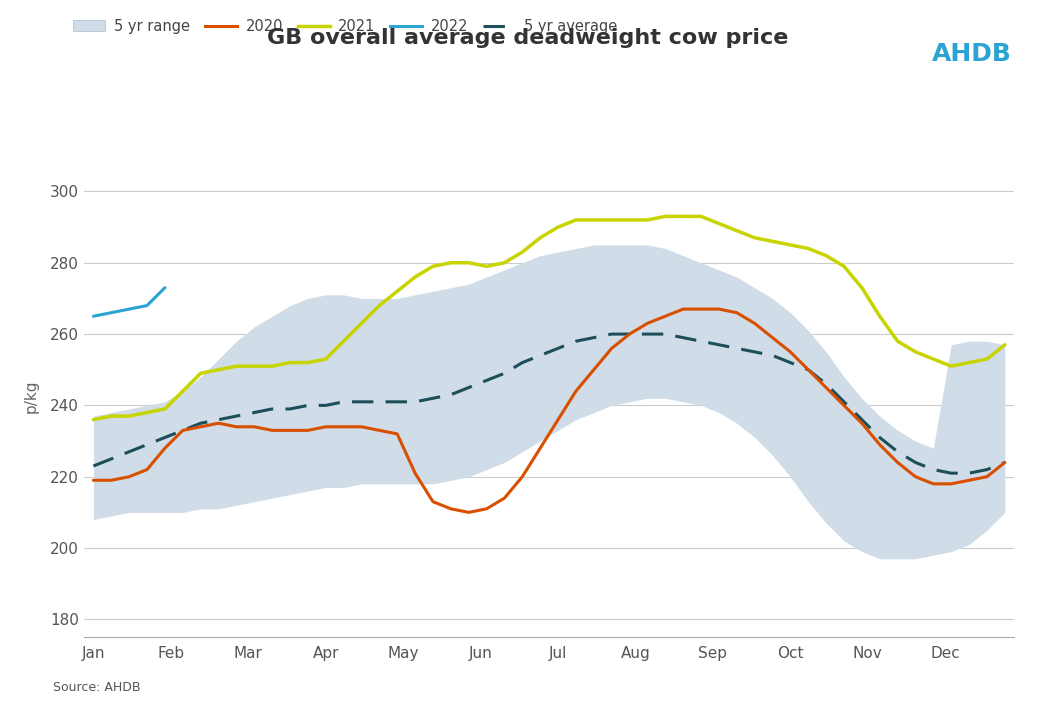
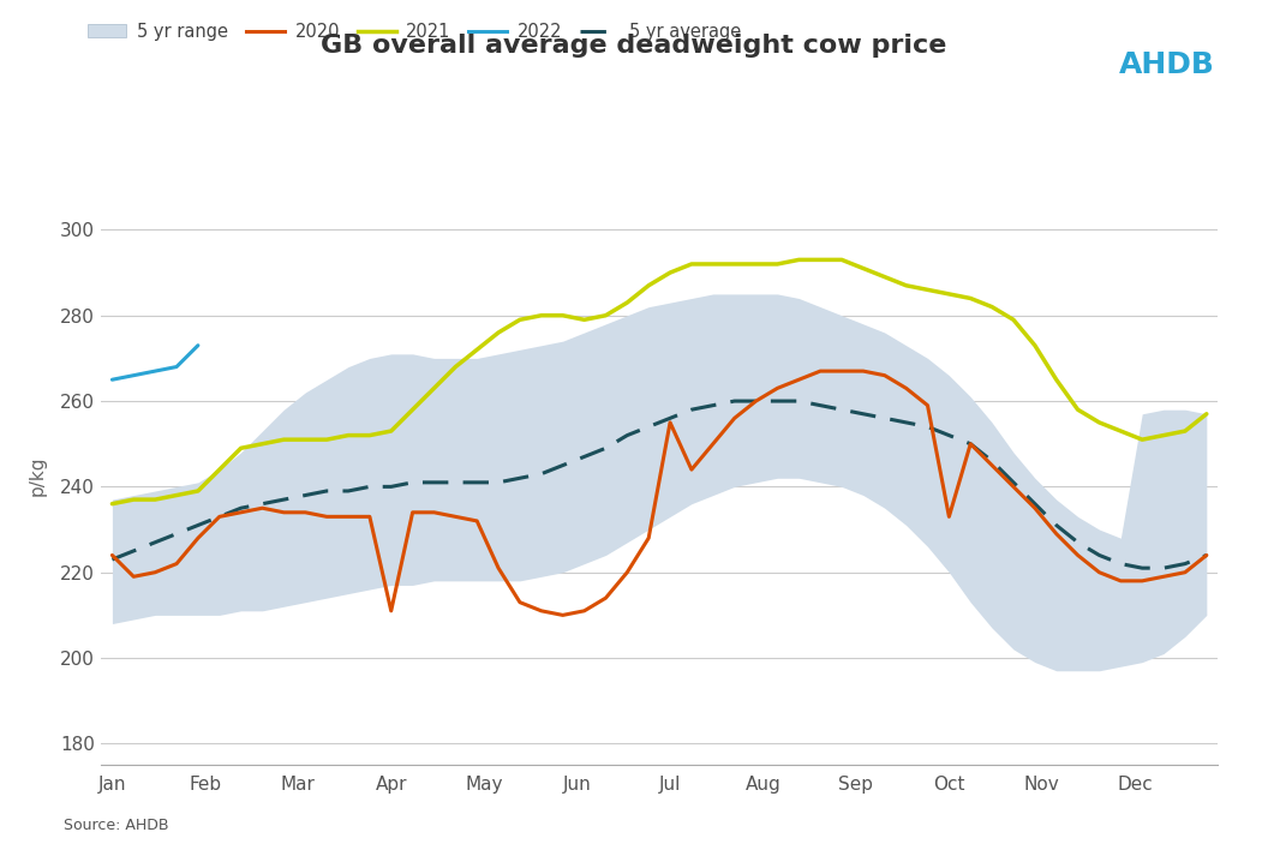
2020/Jan: 219 -> 224
2020/Apr: 234 -> 211
2020/Jul: 236 -> 255
2020/Oct: 255 -> 233
